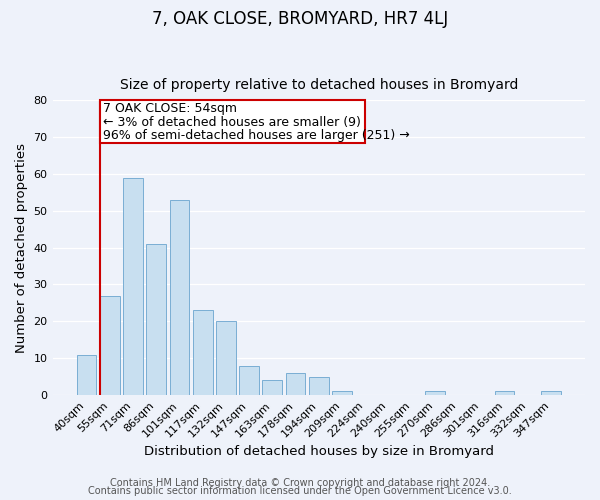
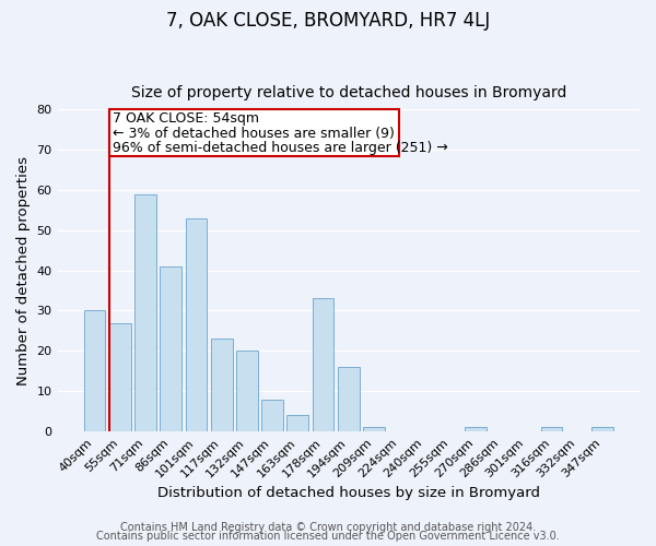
40sqm: 11 -> 30
178sqm: 6 -> 33
194sqm: 5 -> 16
